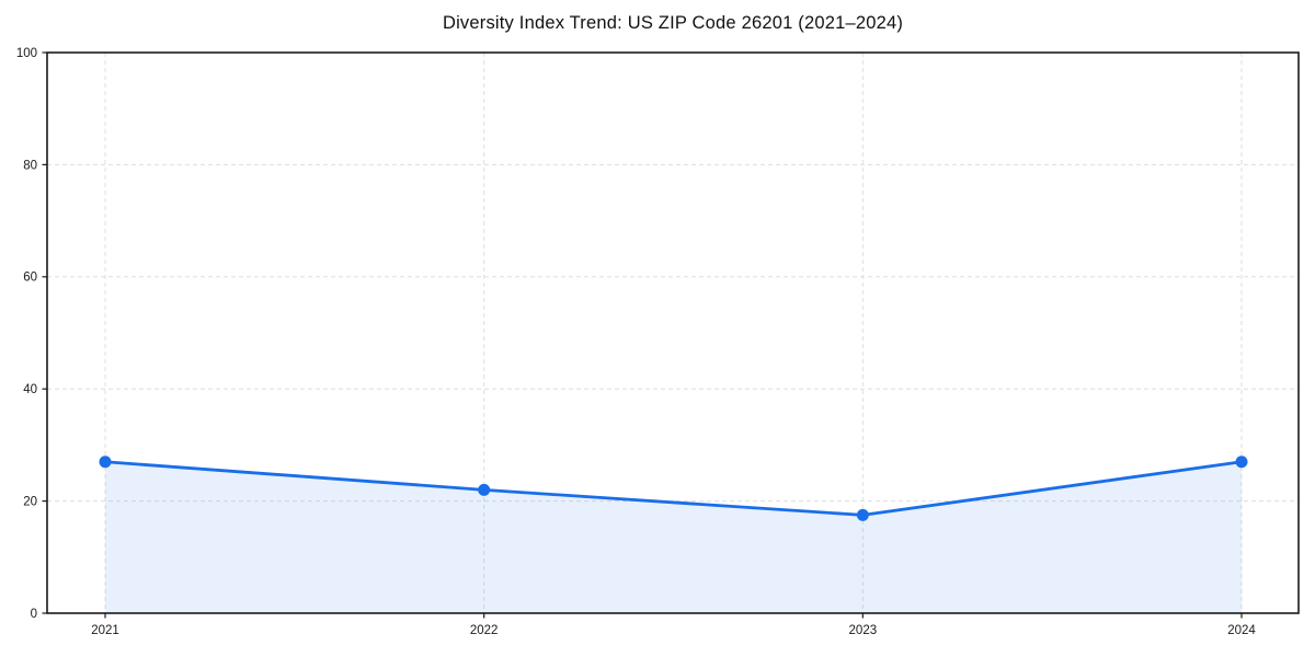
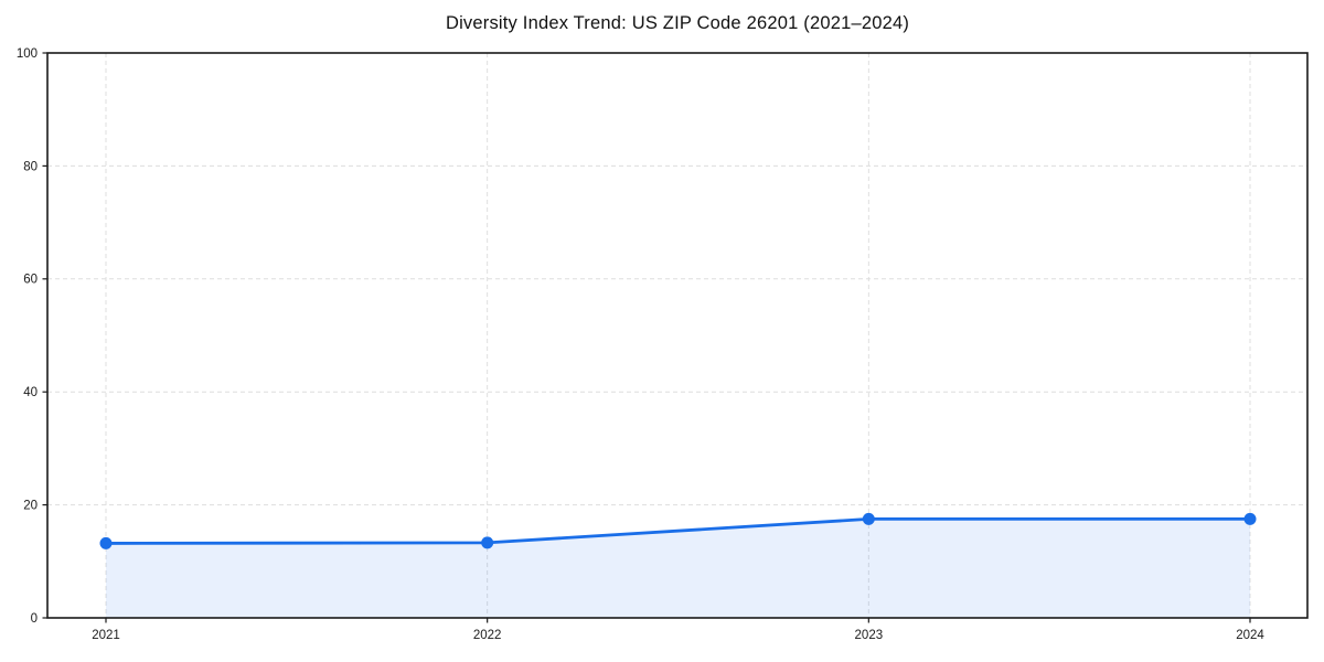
2021: 27 -> 13
2022: 22 -> 13
2024: 27 -> 18
